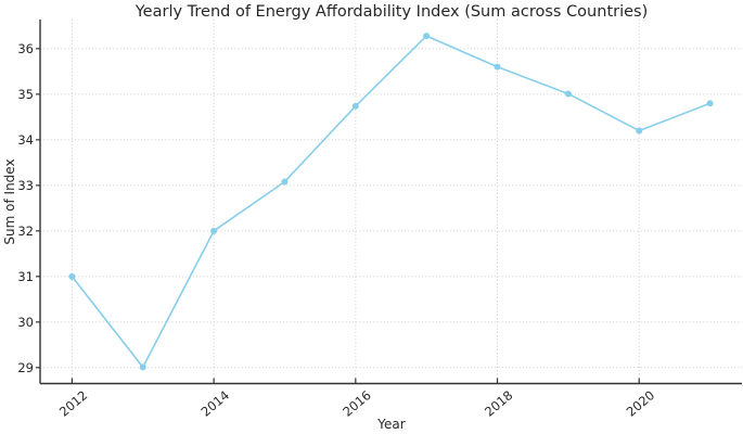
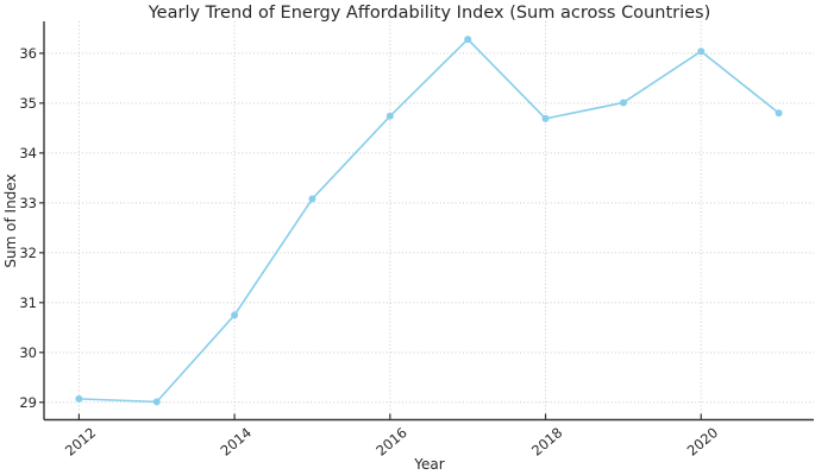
2012: 31.0 -> 29.1
2014: 32.0 -> 30.8
2018: 35.6 -> 34.7
2020: 34.2 -> 36.0
